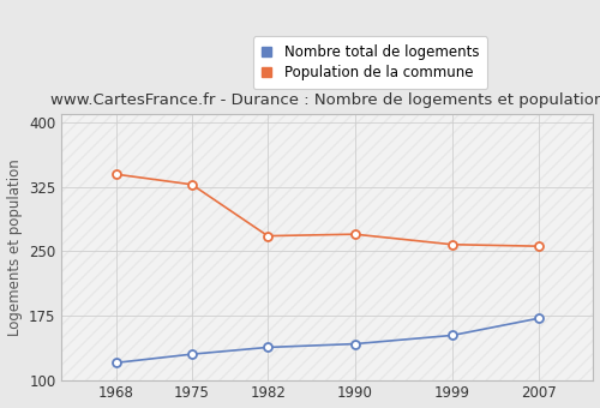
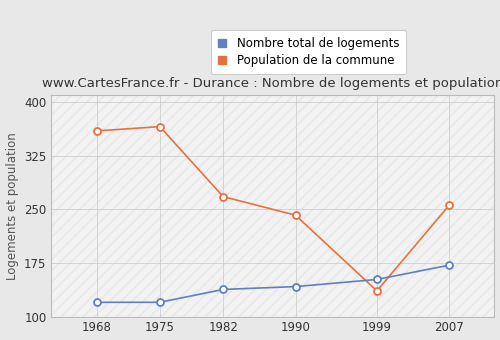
Population de la commune/1968: 340 -> 360
Nombre total de logements/1975: 130 -> 120
Population de la commune/1975: 328 -> 366
Population de la commune/1990: 270 -> 242
Population de la commune/1999: 258 -> 136
